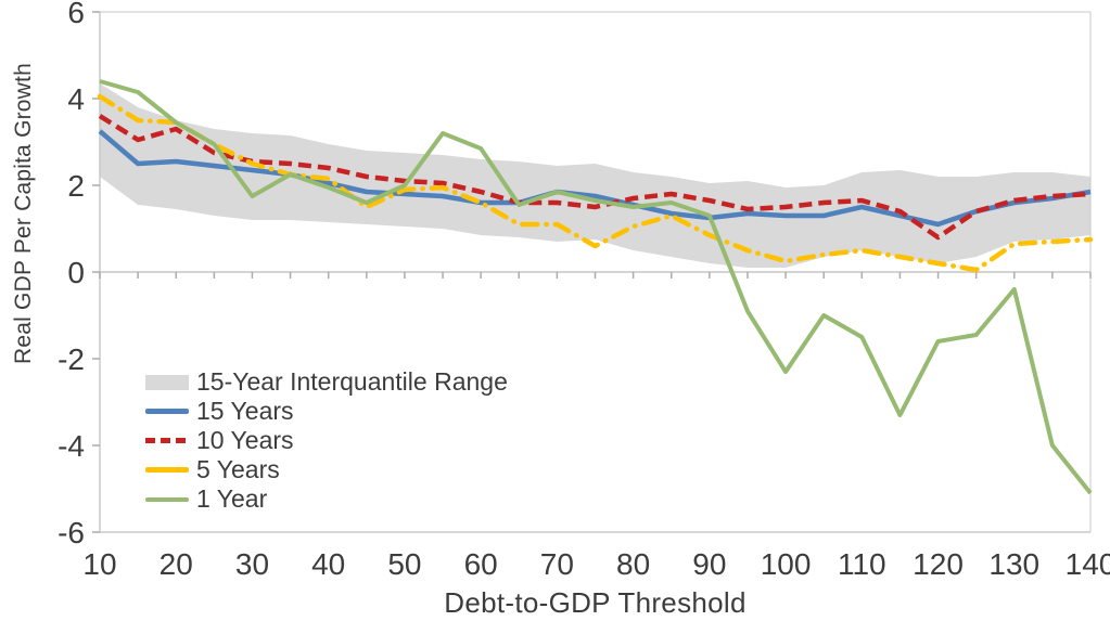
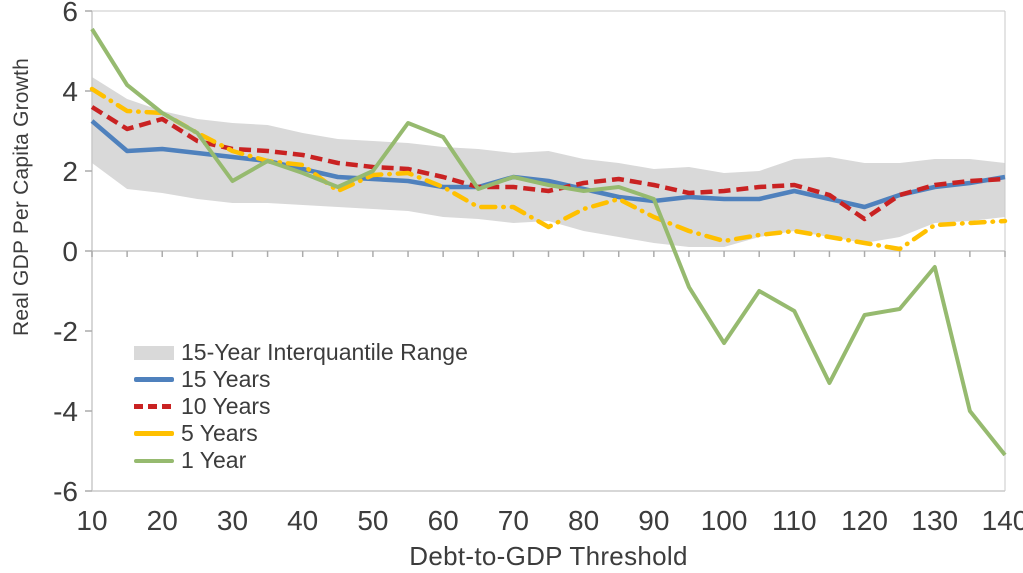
1 Year/10: 4.4 -> 5.5
